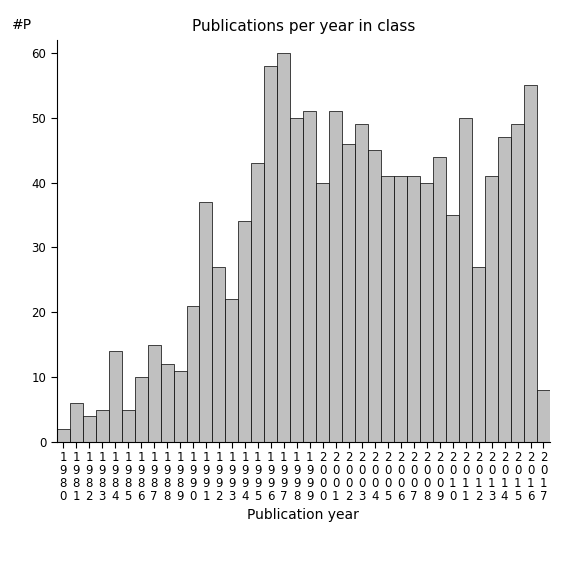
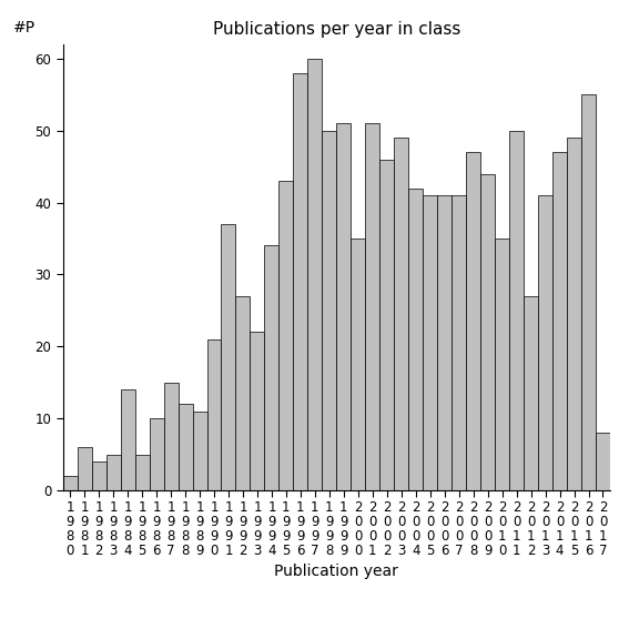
2 0 0 0: 40 -> 35
2 0 0 4: 45 -> 42
2 0 0 8: 40 -> 47
